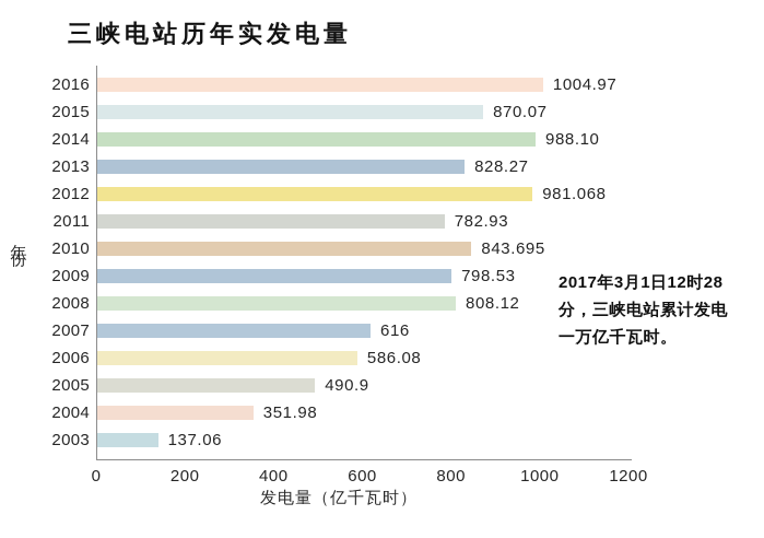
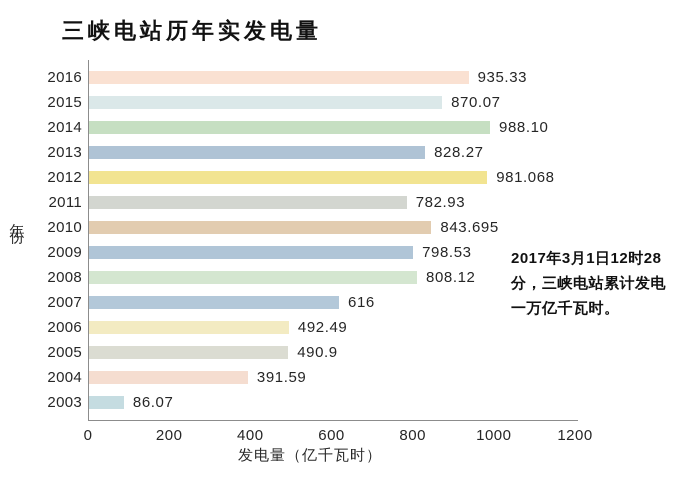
2016: 1004.97 -> 935.33
2006: 586.08 -> 492.49
2004: 351.98 -> 391.59
2003: 137.06 -> 86.07
